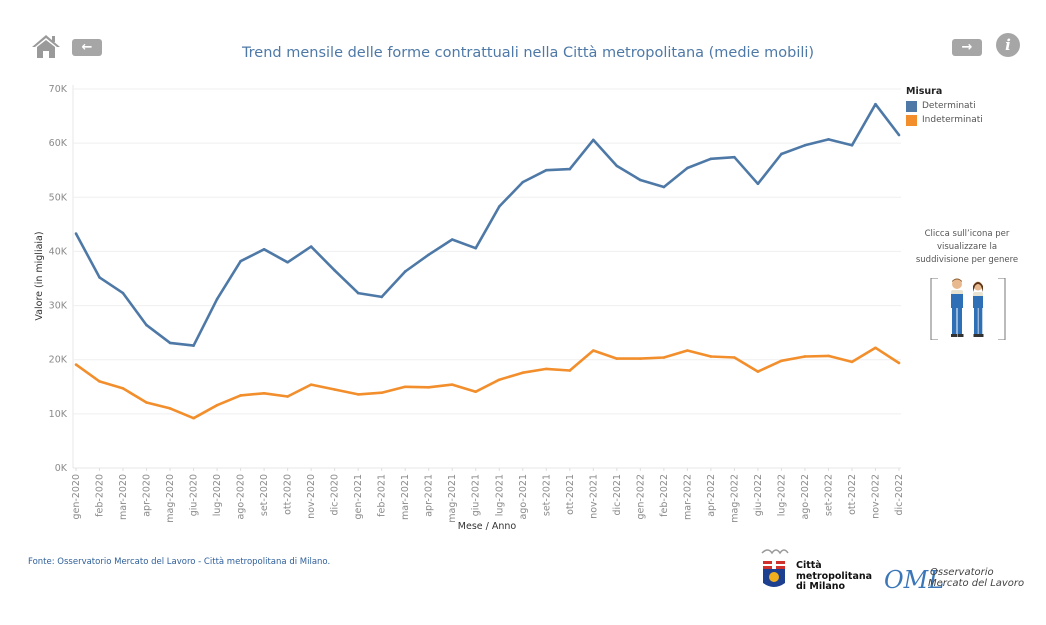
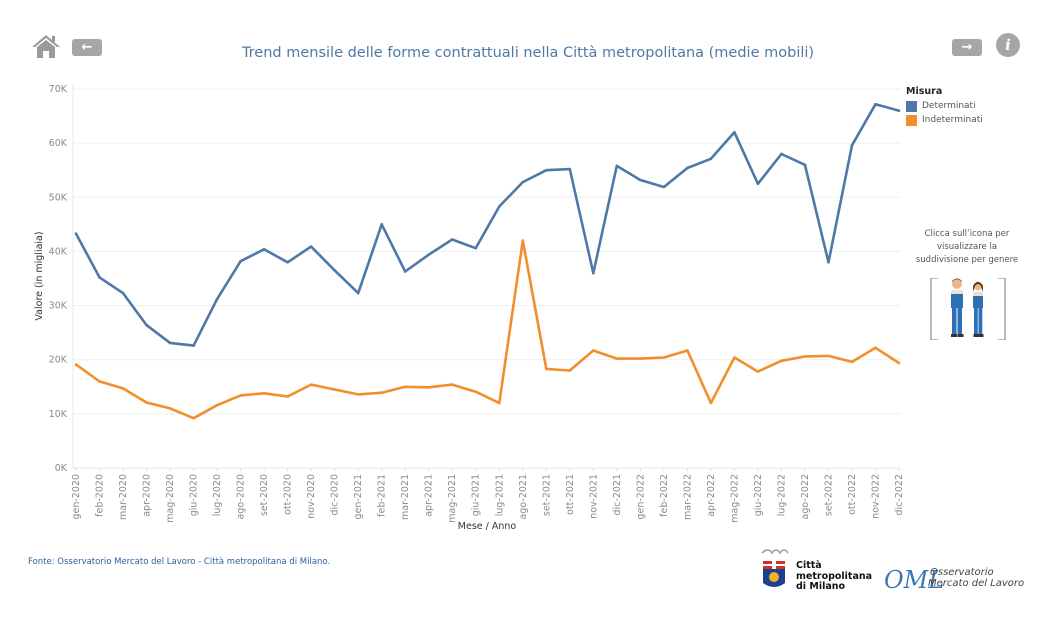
Determinati/feb-2021: 32K -> 45K
Indeterminati/lug-2021: 16K -> 12K
Indeterminati/ago-2021: 18K -> 42K
Determinati/nov-2021: 61K -> 36K
Indeterminati/apr-2022: 21K -> 12K
Determinati/mag-2022: 57K -> 62K
Determinati/ago-2022: 60K -> 56K
Determinati/set-2022: 61K -> 38K
Determinati/dic-2022: 62K -> 66K
